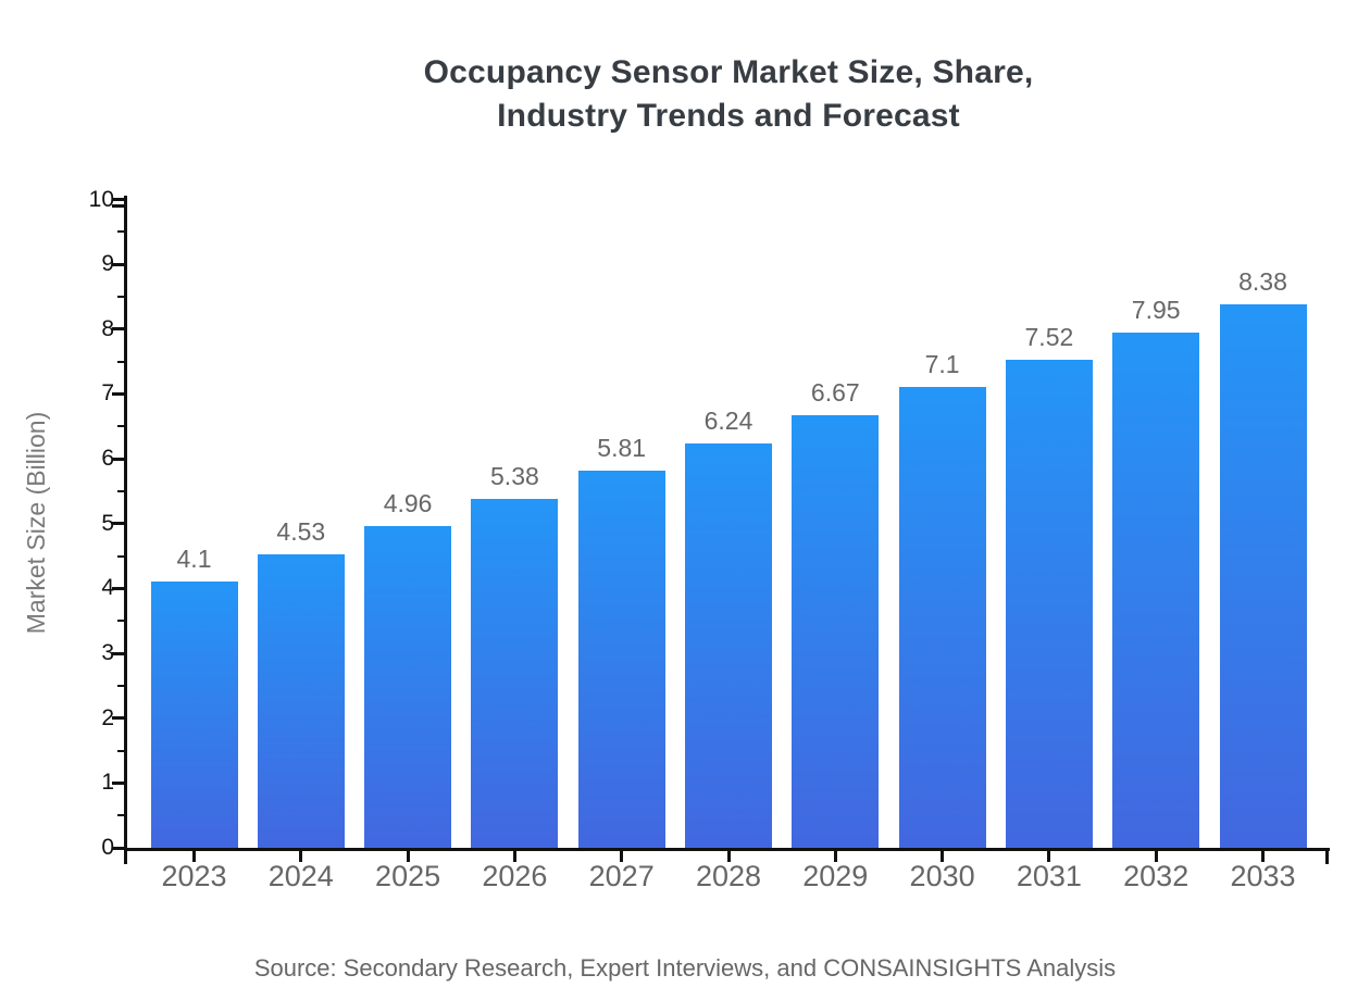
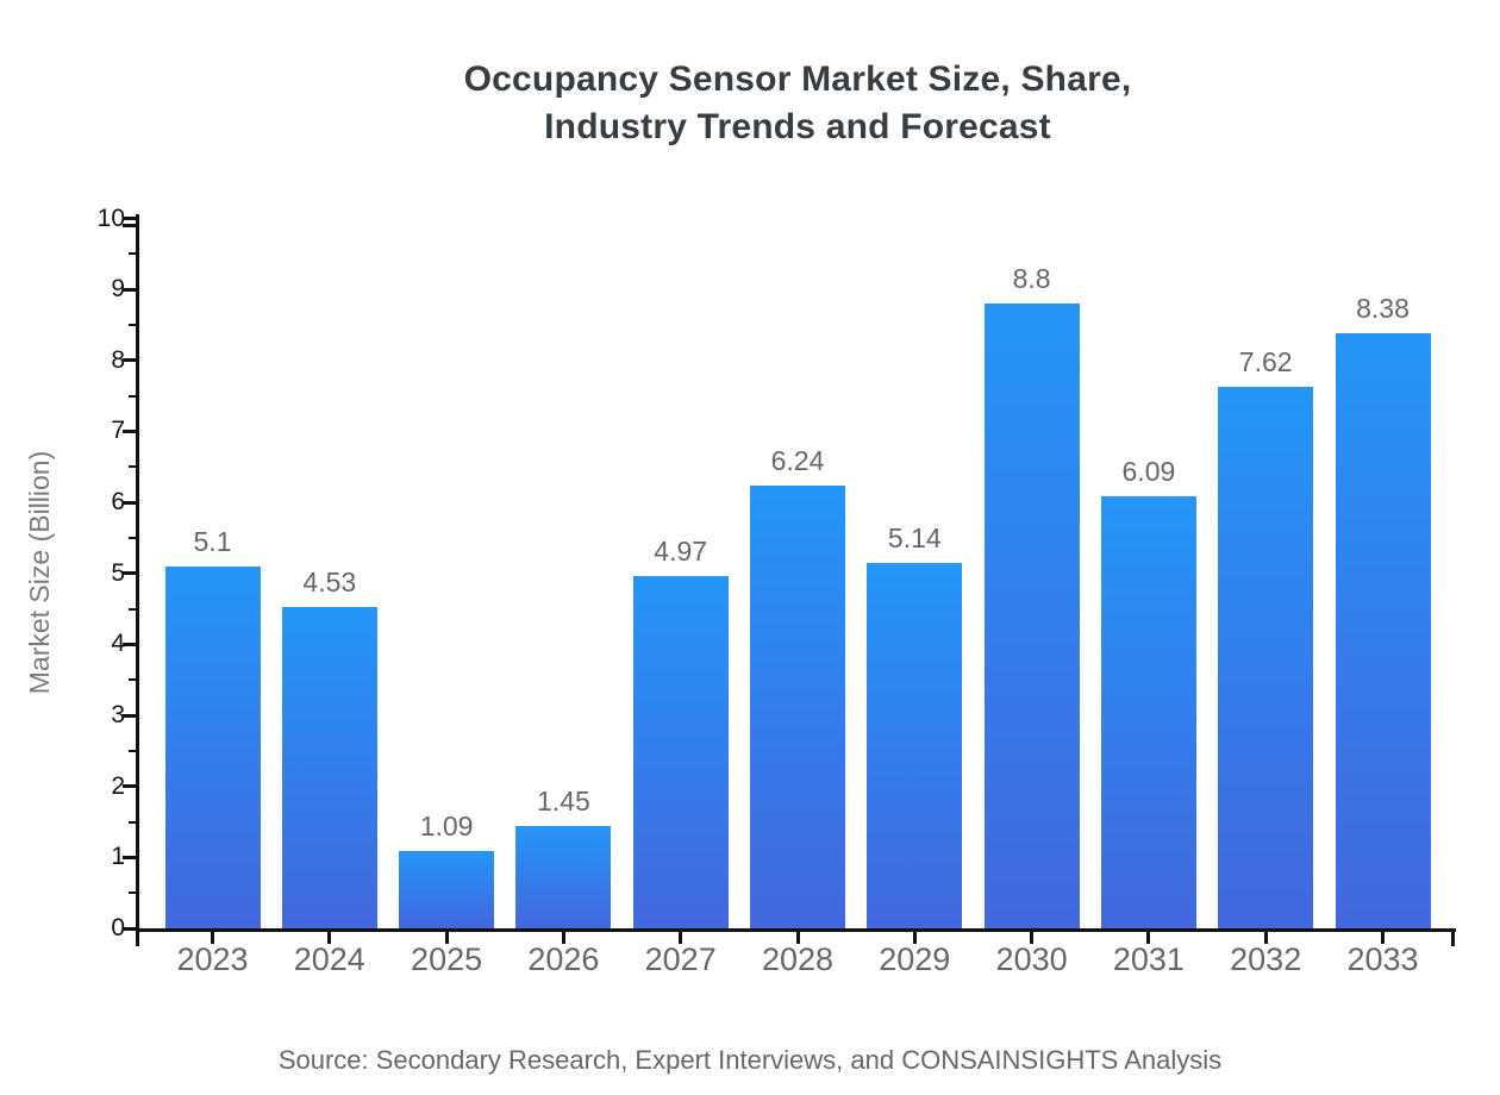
2023: 4.1 -> 5.1
2025: 4.96 -> 1.09
2026: 5.38 -> 1.45
2027: 5.81 -> 4.97
2029: 6.67 -> 5.14
2030: 7.1 -> 8.8
2031: 7.52 -> 6.09
2032: 7.95 -> 7.62
